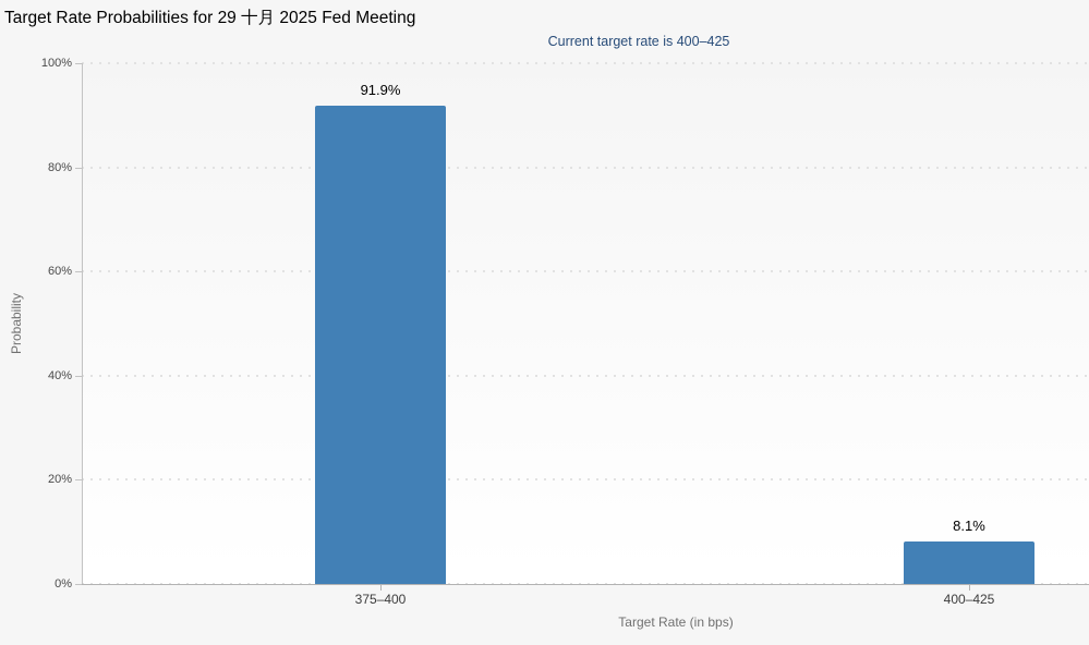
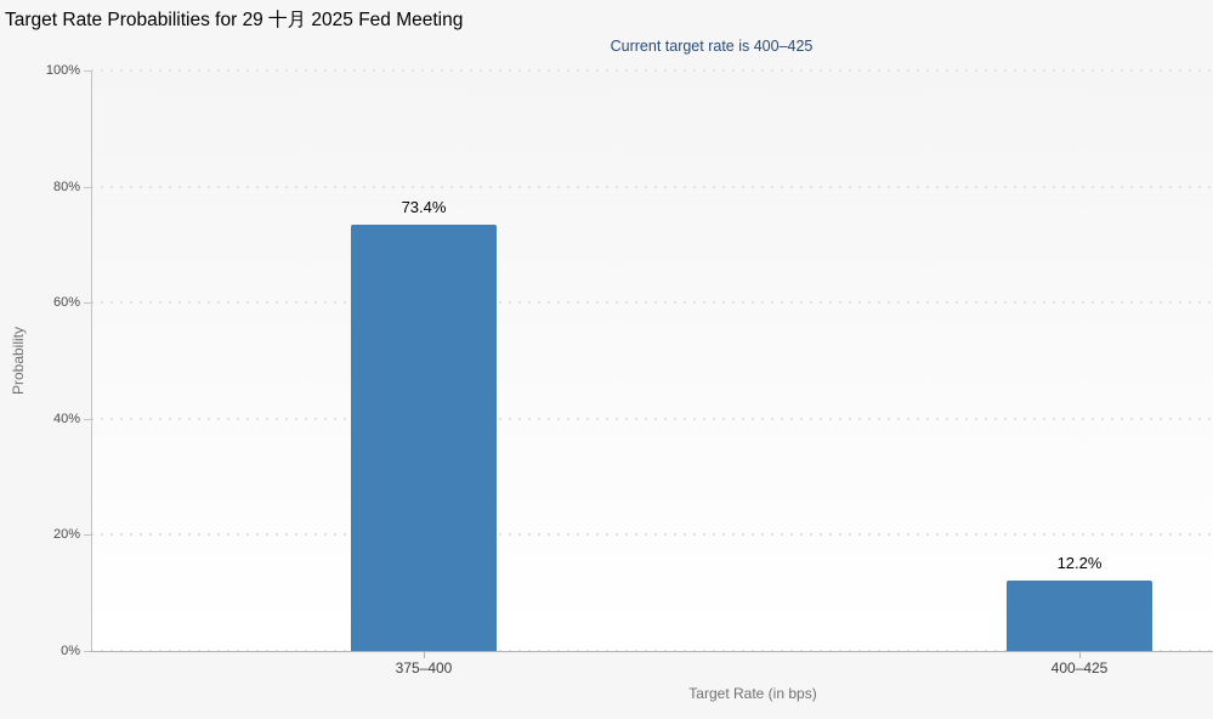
375–400: 91.9% -> 73.4%
400–425: 8.1% -> 12.2%
